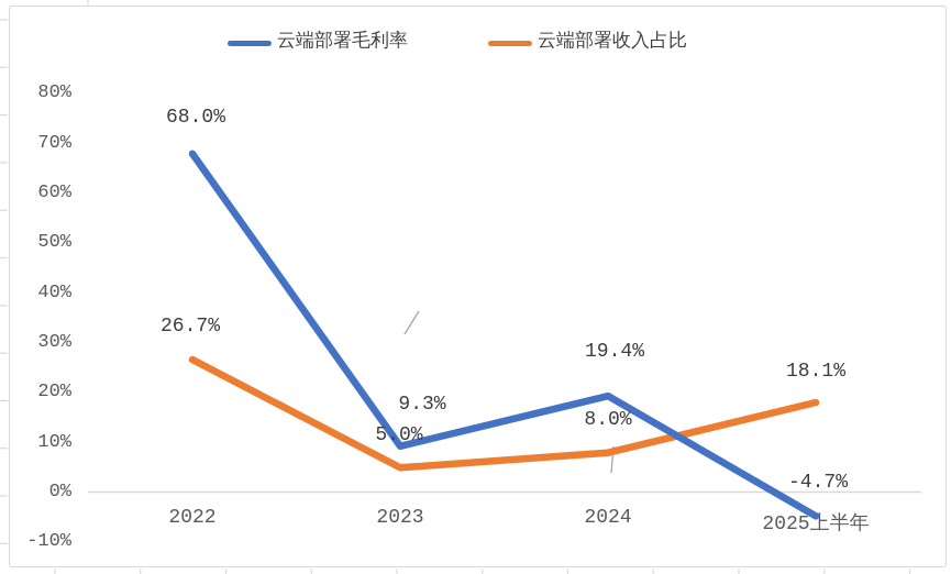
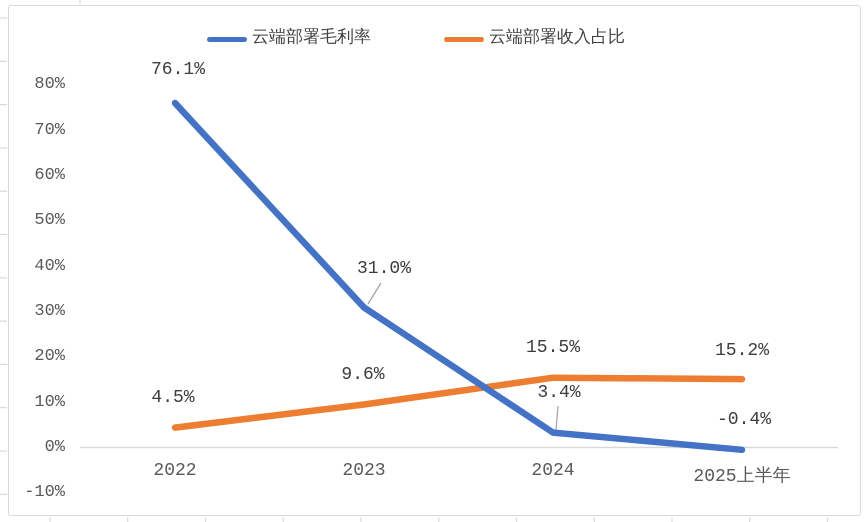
云端部署毛利率/2022: 68.0% -> 76.1%
云端部署收入占比/2022: 26.7% -> 4.5%
云端部署毛利率/2023: 9.3% -> 31.0%
云端部署收入占比/2023: 5.0% -> 9.6%
云端部署毛利率/2024: 19.4% -> 3.4%
云端部署收入占比/2024: 8.0% -> 15.5%
云端部署毛利率/2025上半年: -4.7% -> -0.4%
云端部署收入占比/2025上半年: 18.1% -> 15.2%
